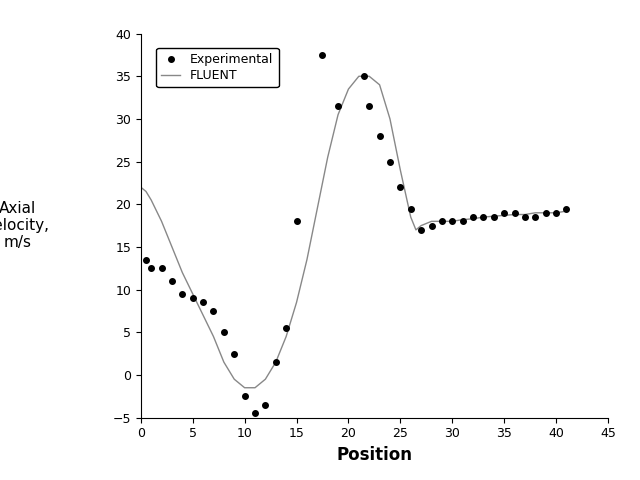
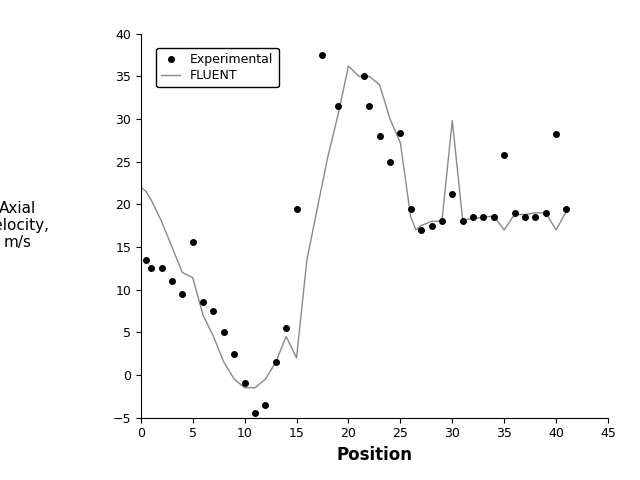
Experimental/5: 9.0 -> 15.6
FLUENT/5: 9.5 -> 11.4
Experimental/10: -2.5 -> -1.0
Experimental/15: 18.0 -> 19.4
FLUENT/15: 8.5 -> 2.0
FLUENT/20: 33.5 -> 36.2
Experimental/25: 22.0 -> 28.4
FLUENT/25: 24.0 -> 27.2
Experimental/30: 18.0 -> 21.2
FLUENT/30: 18.0 -> 29.8
Experimental/35: 19.0 -> 25.8
FLUENT/35: 18.7 -> 17.0
Experimental/40: 19.0 -> 28.2
FLUENT/40: 19.0 -> 17.0
